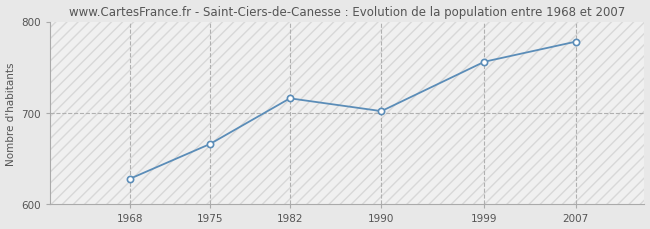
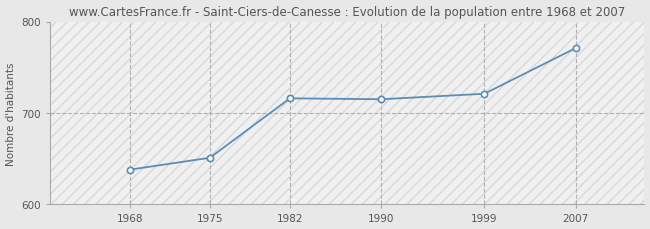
1968: 628 -> 638
1975: 666 -> 651
1990: 702 -> 715
1999: 756 -> 721
2007: 778 -> 771
